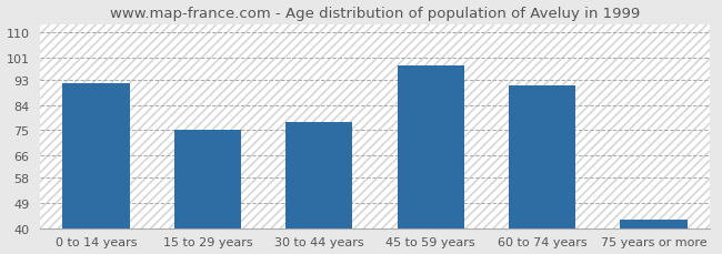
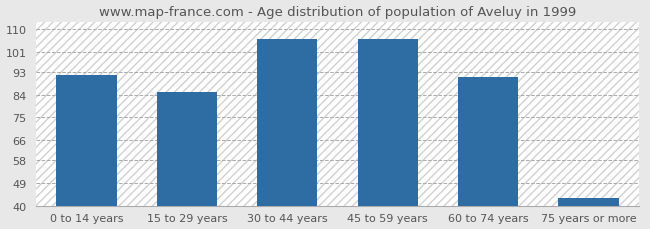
15 to 29 years: 75 -> 85
30 to 44 years: 78 -> 106
45 to 59 years: 98 -> 106
